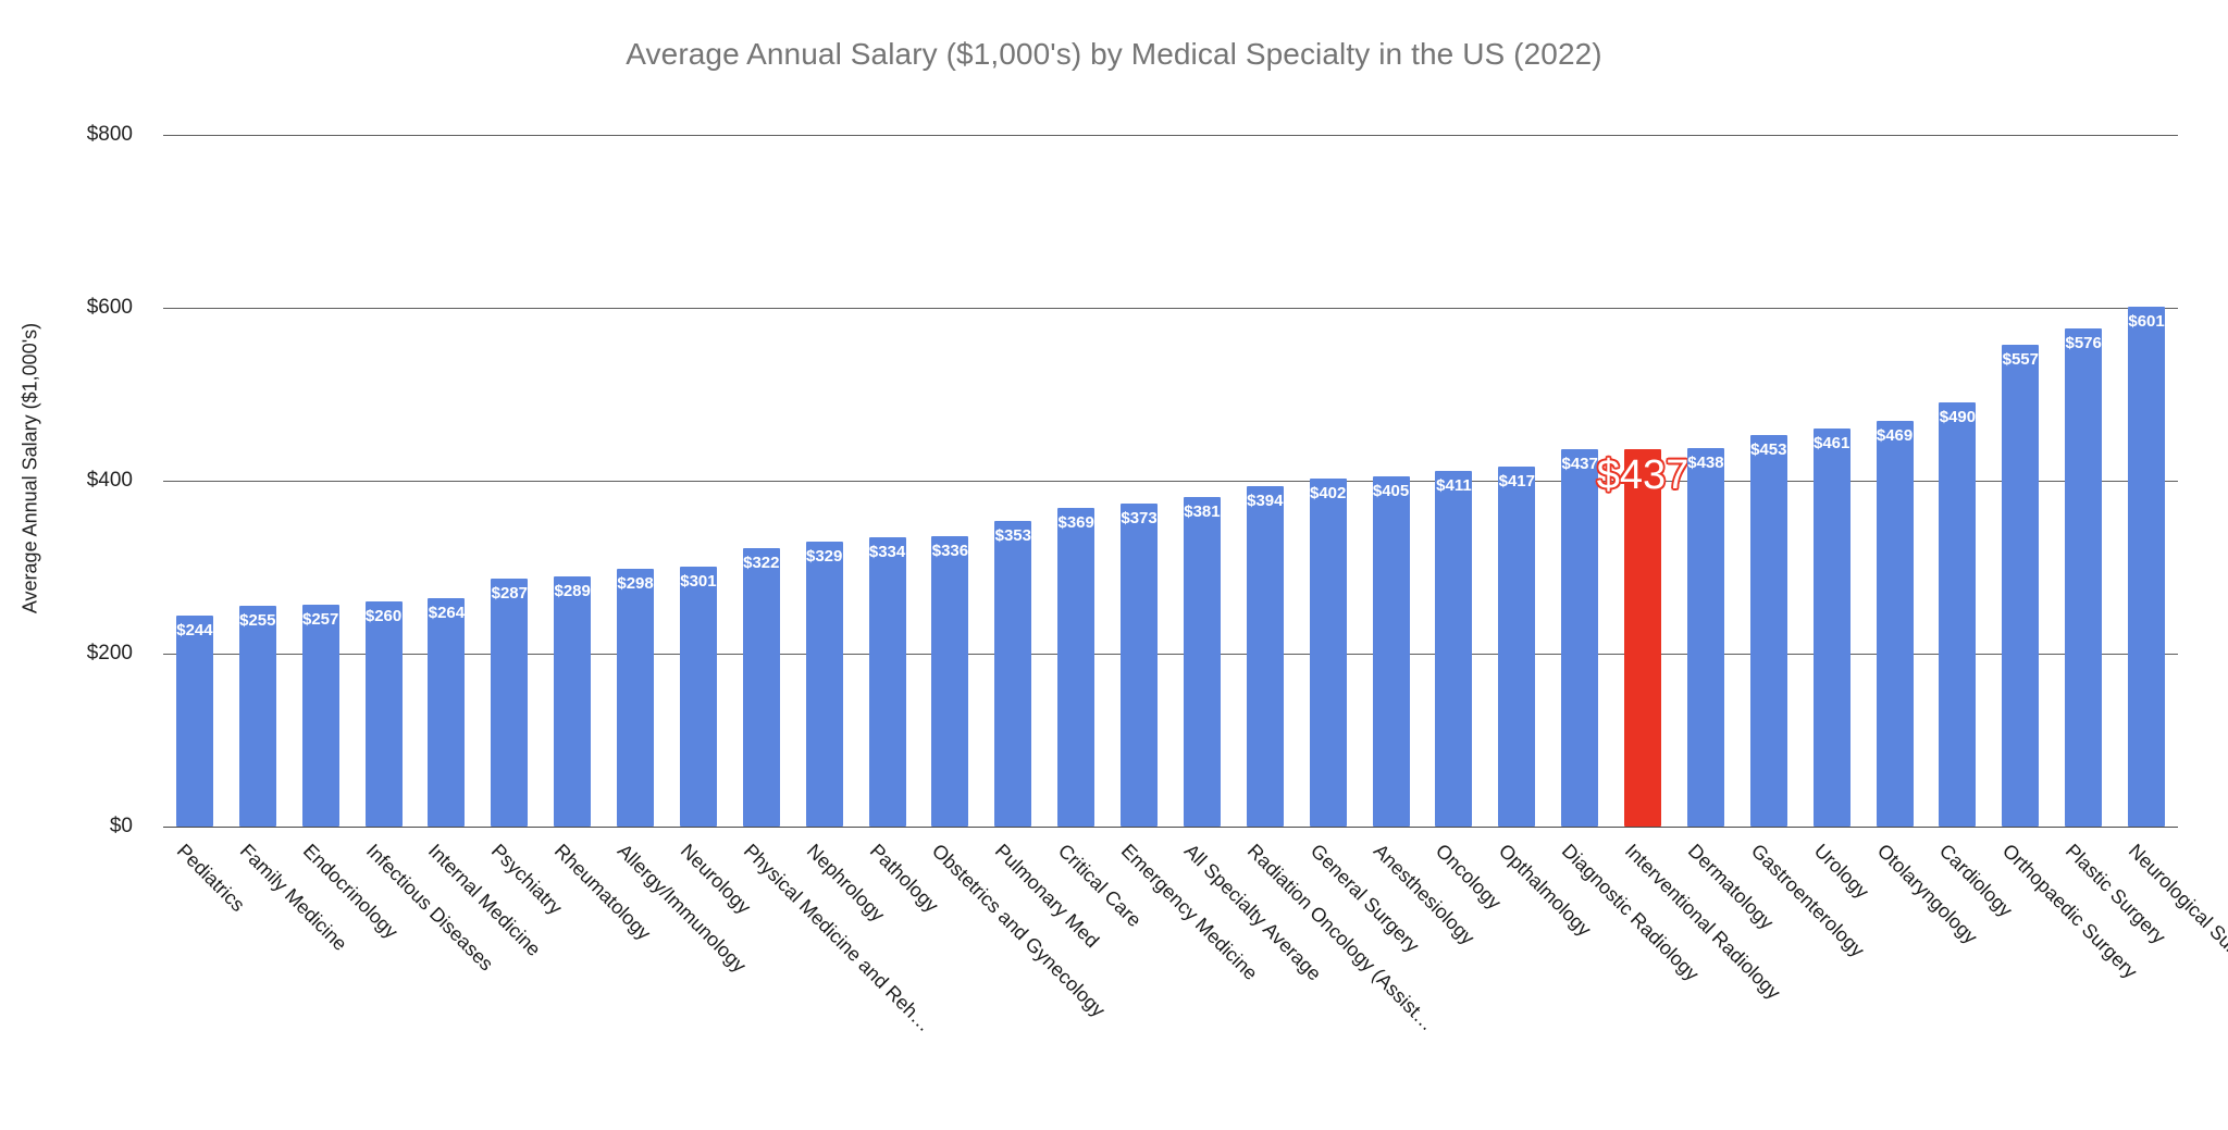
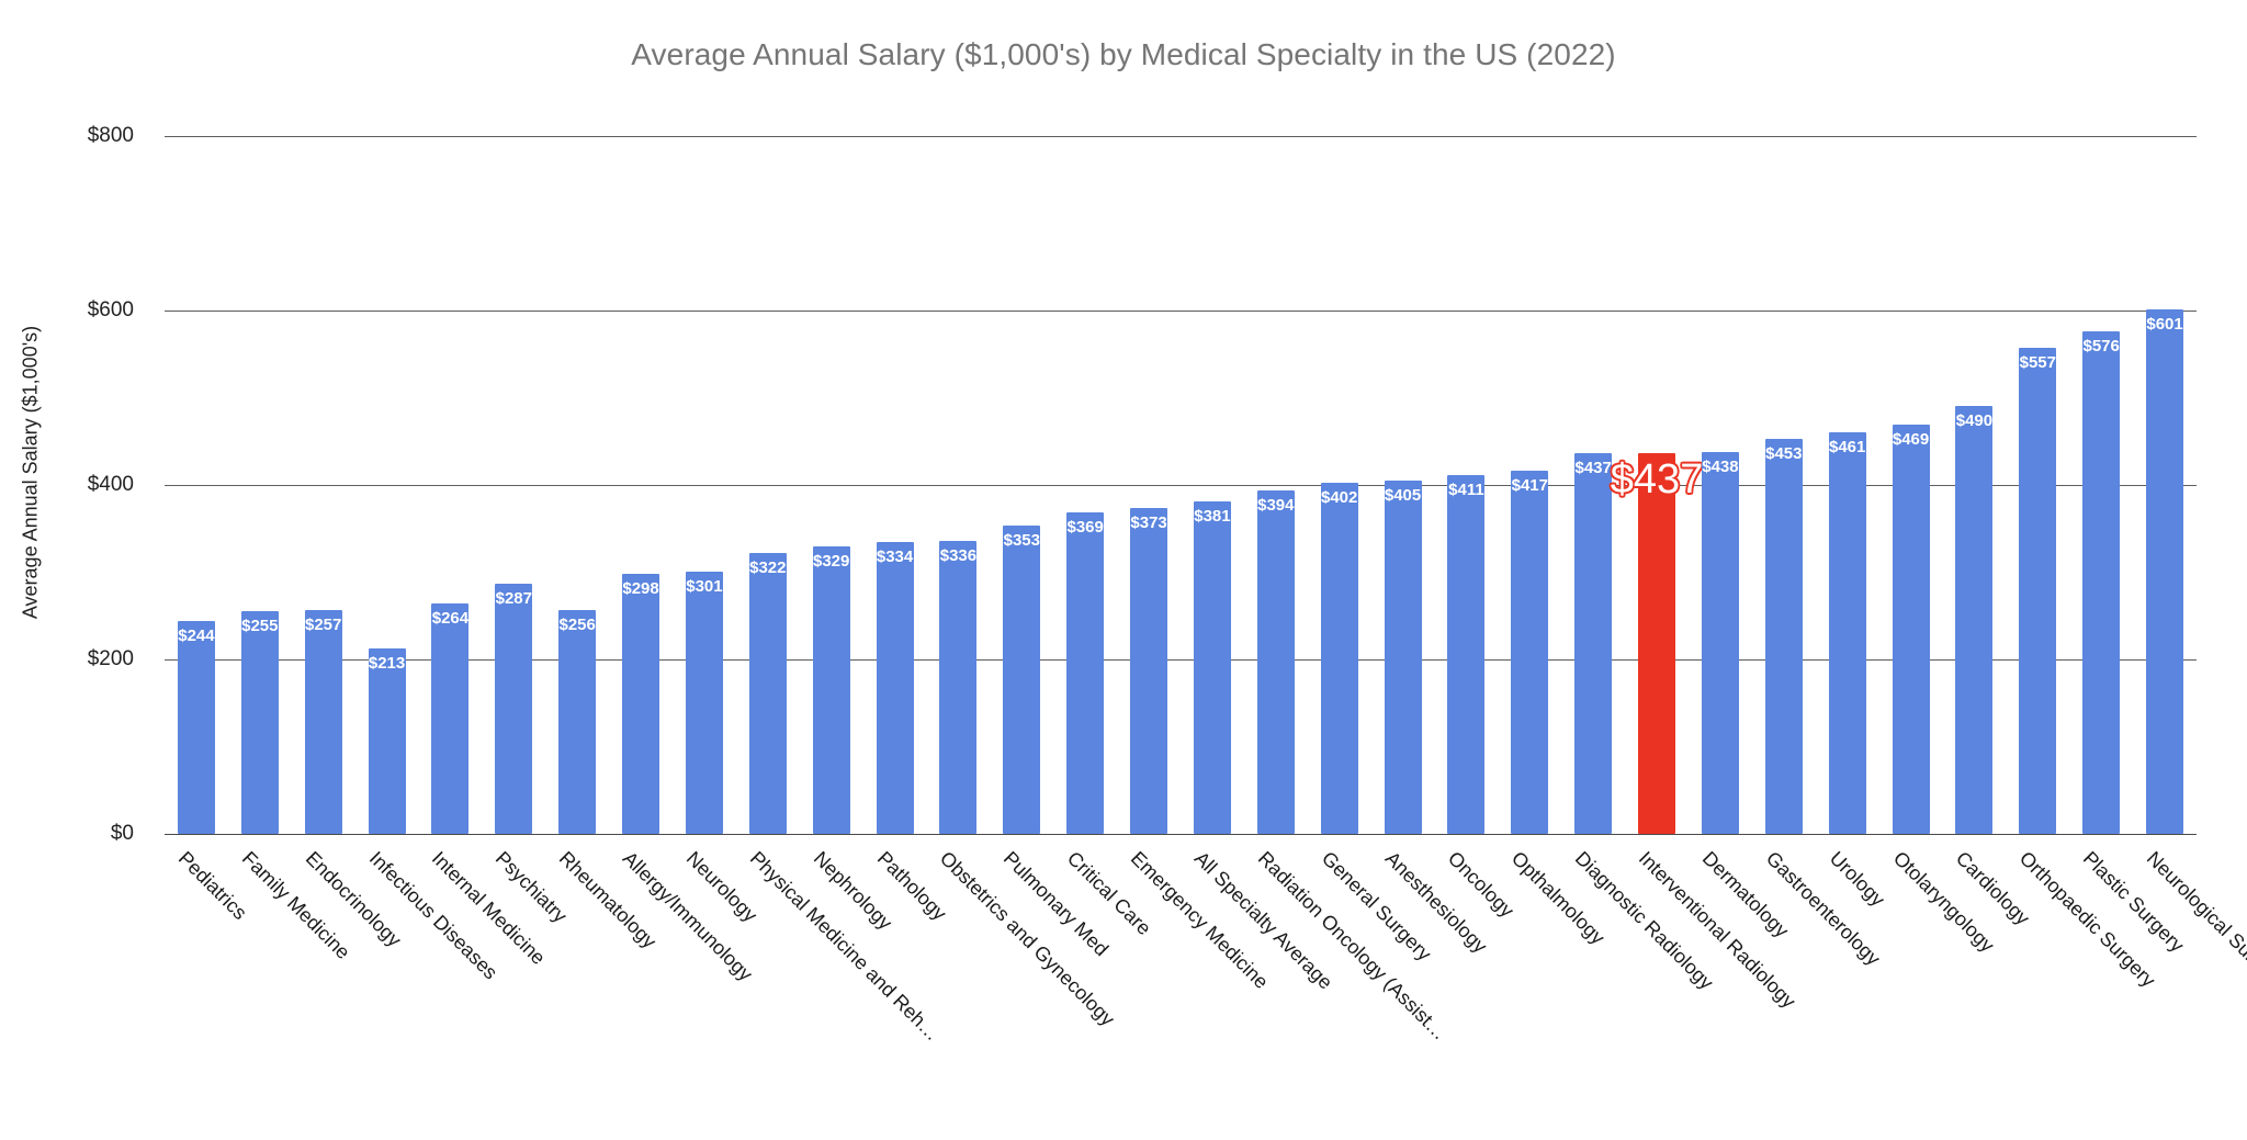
Infectious Diseases: $260 -> $213
Rheumatology: $289 -> $256
